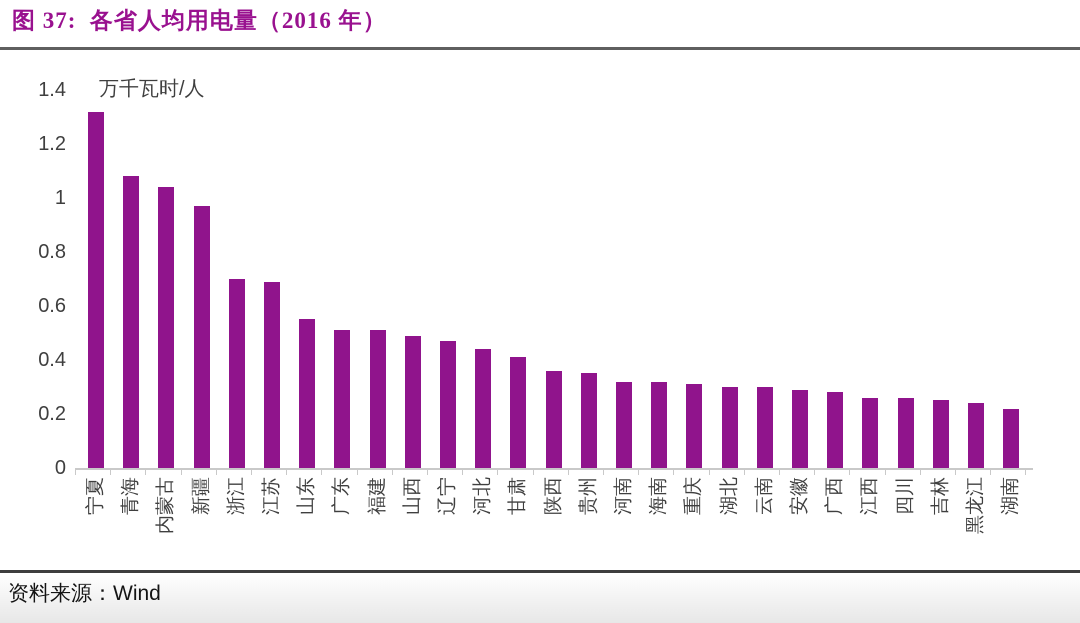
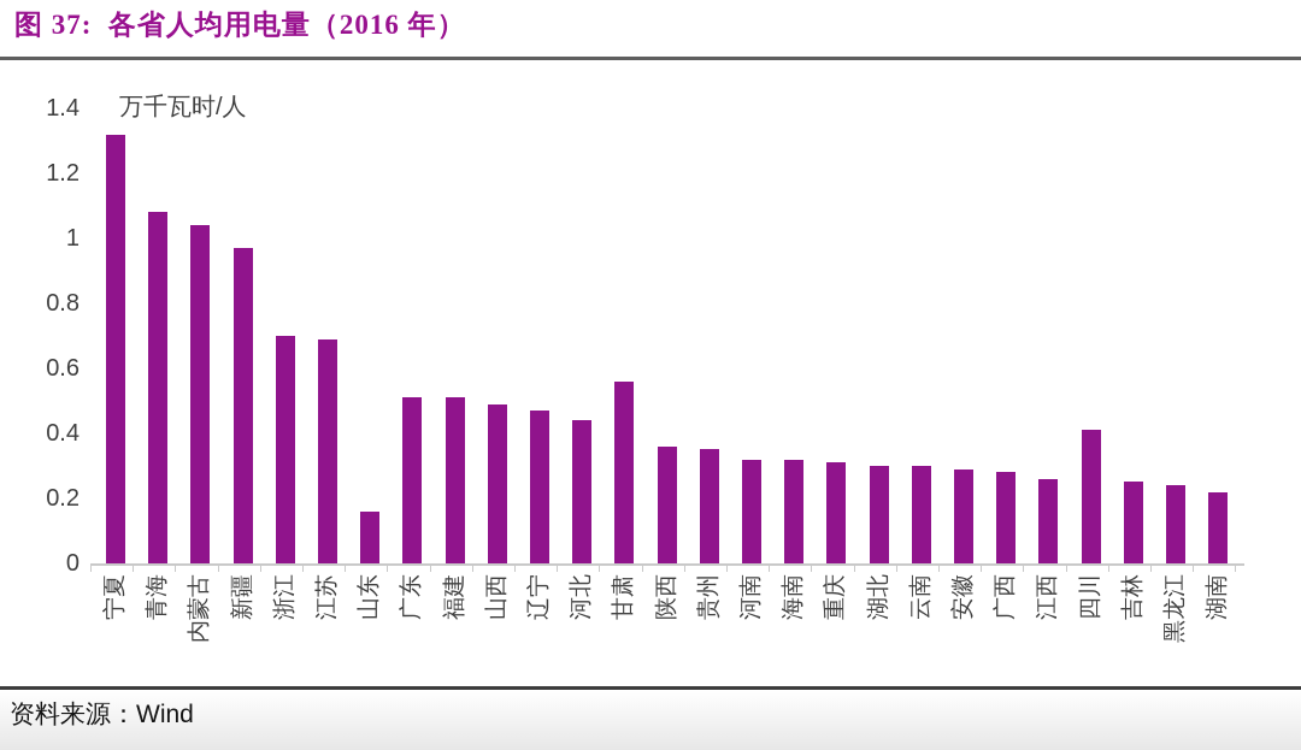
山东: 0.55 -> 0.16
甘肃: 0.41 -> 0.56
四川: 0.26 -> 0.41
